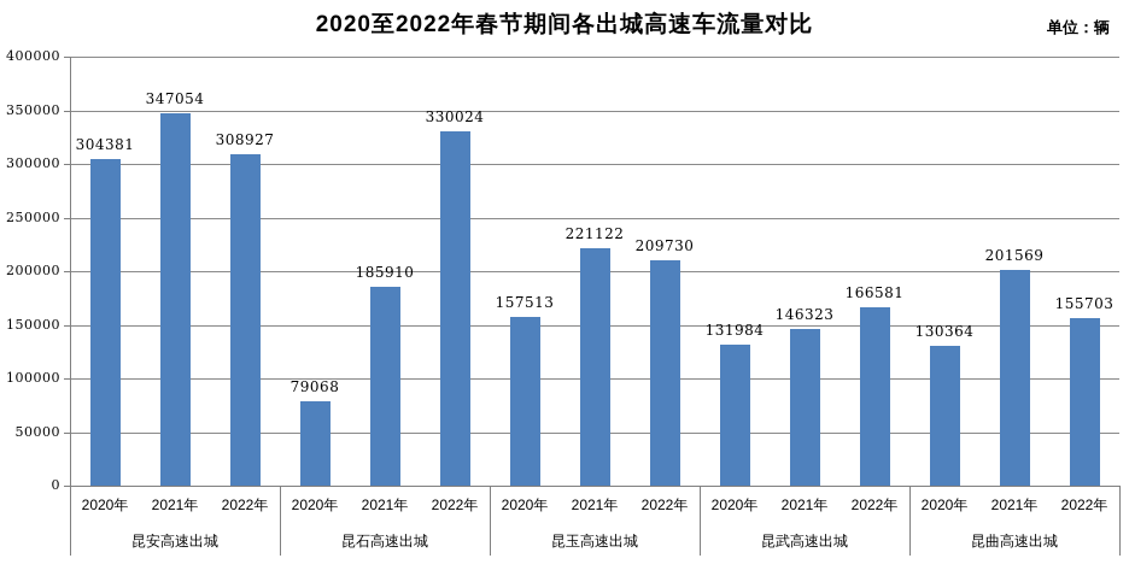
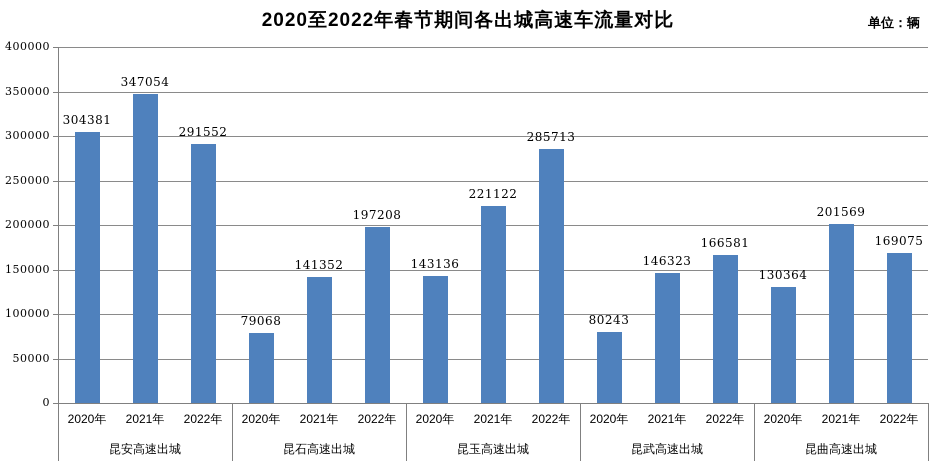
2022年/昆安高速出城: 308927 -> 291552
2021年/昆石高速出城: 185910 -> 141352
2022年/昆石高速出城: 330024 -> 197208
2020年/昆玉高速出城: 157513 -> 143136
2022年/昆玉高速出城: 209730 -> 285713
2020年/昆武高速出城: 131984 -> 80243
2022年/昆曲高速出城: 155703 -> 169075
